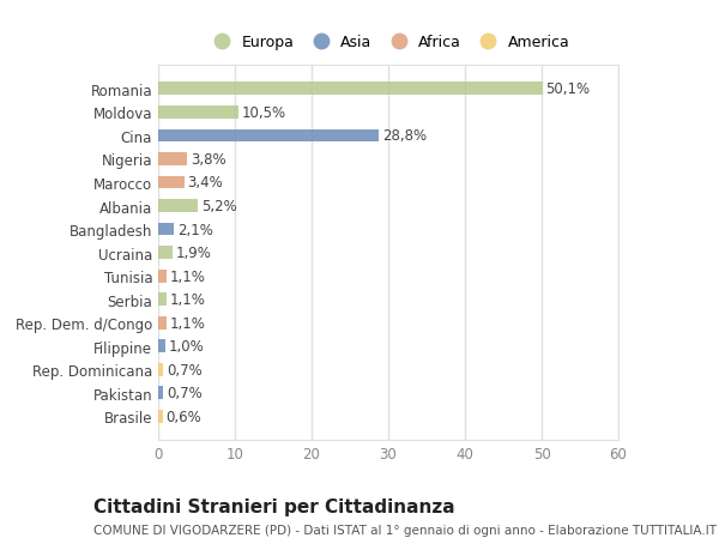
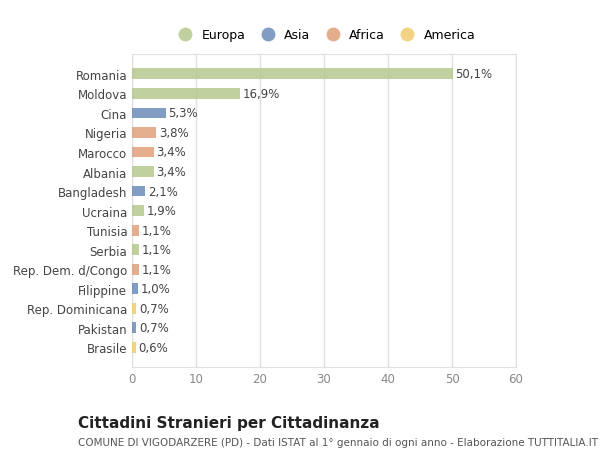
Moldova: 10,5% -> 16,9%
Cina: 28,8% -> 5,3%
Albania: 5,2% -> 3,4%
